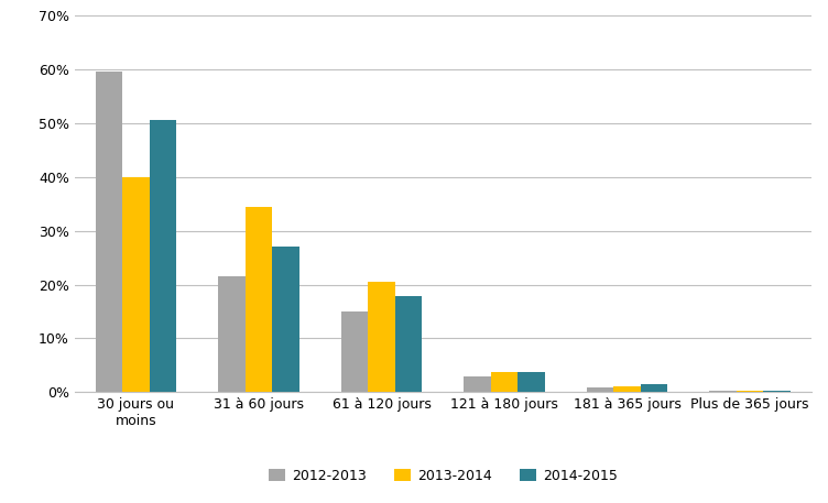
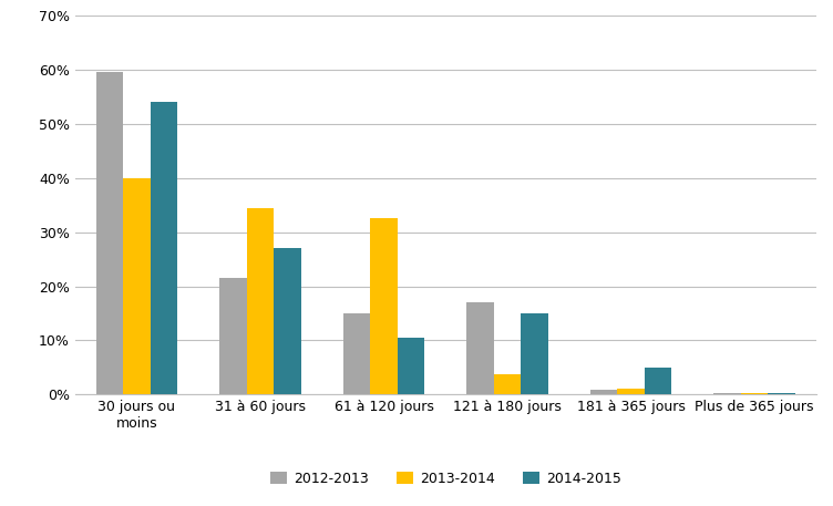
2014-2015/30 jours ou moins: 50.5% -> 54.0%
2013-2014/61 à 120 jours: 20.5% -> 32.5%
2014-2015/61 à 120 jours: 17.8% -> 10.5%
2012-2013/121 à 180 jours: 3.0% -> 17.0%
2014-2015/121 à 180 jours: 3.8% -> 15.0%
2014-2015/181 à 365 jours: 1.6% -> 5.0%
